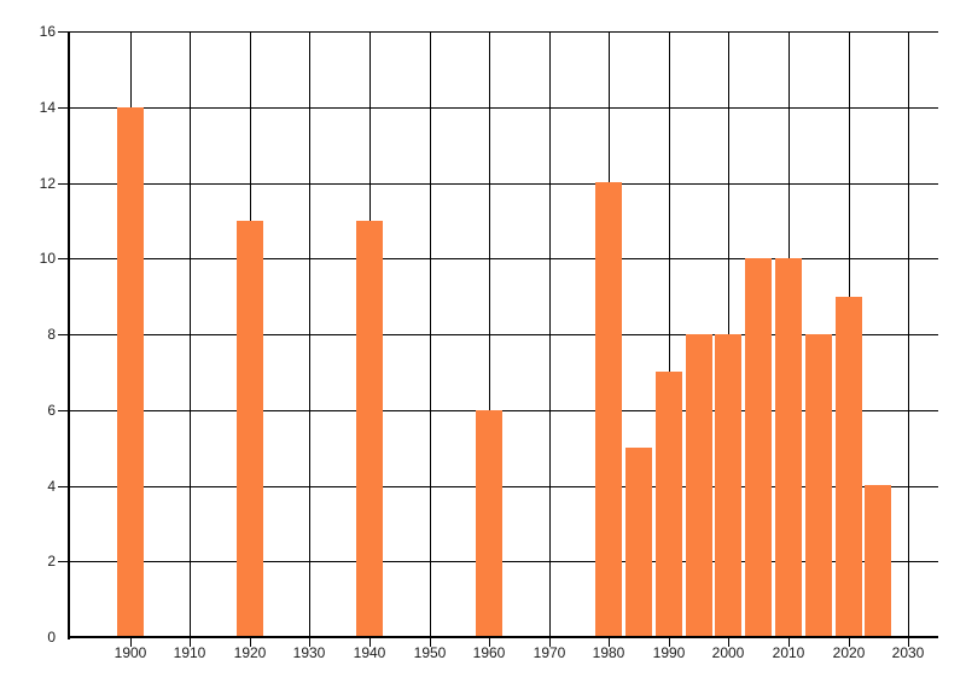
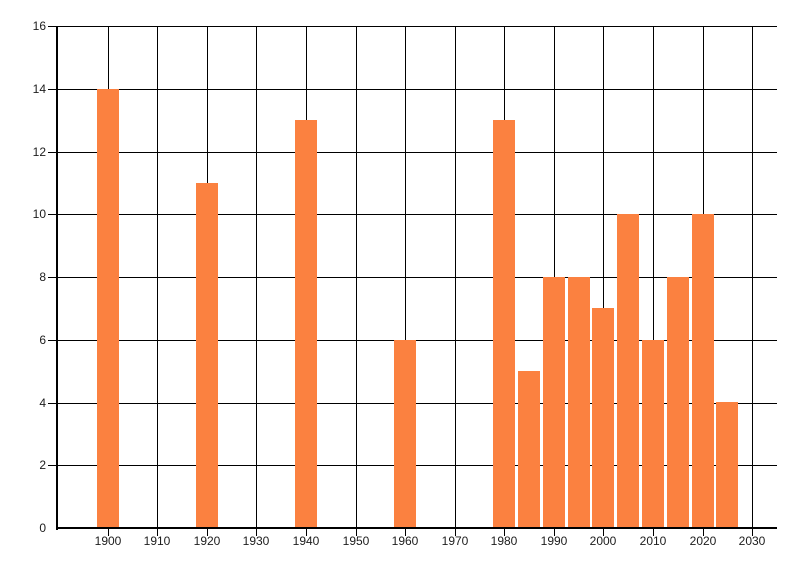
1940: 11 -> 13
1980: 12 -> 13
1990: 7 -> 8
2000: 8 -> 7
2010: 10 -> 6
2020: 9 -> 10
